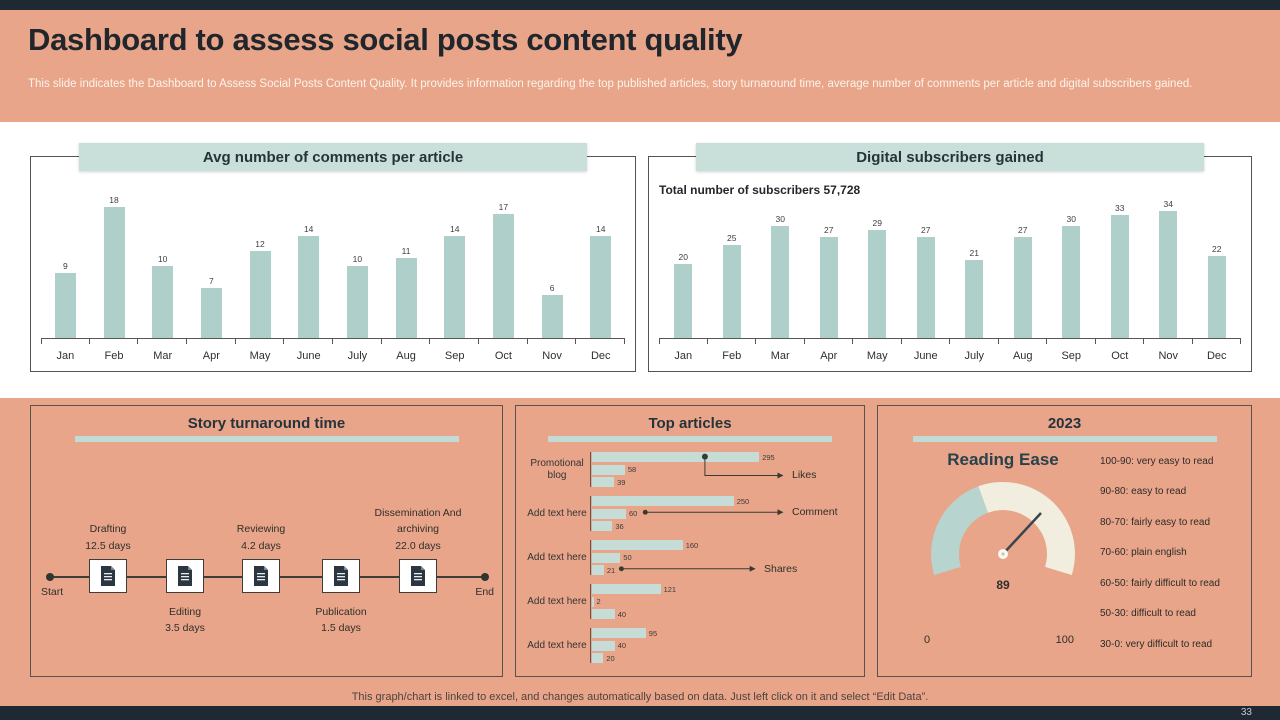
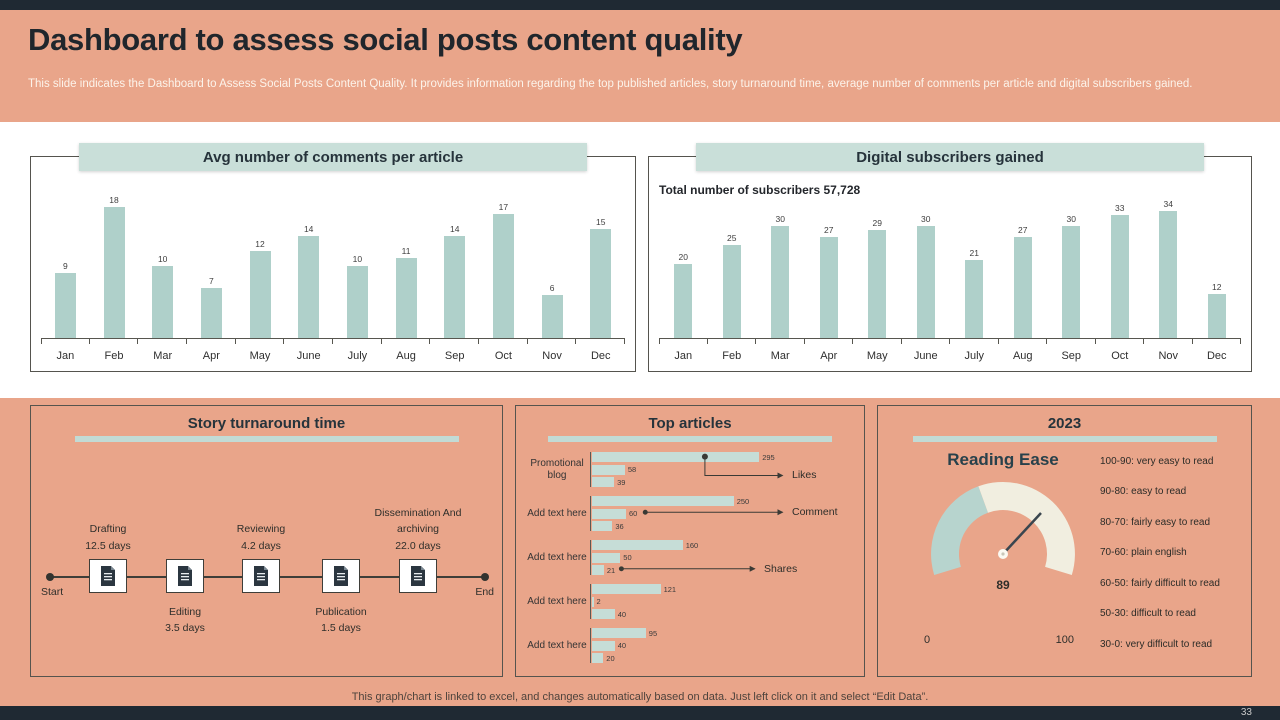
Avg number of comments per article/Dec: 14 -> 15
Digital subscribers gained/June: 27 -> 30
Digital subscribers gained/Dec: 22 -> 12
